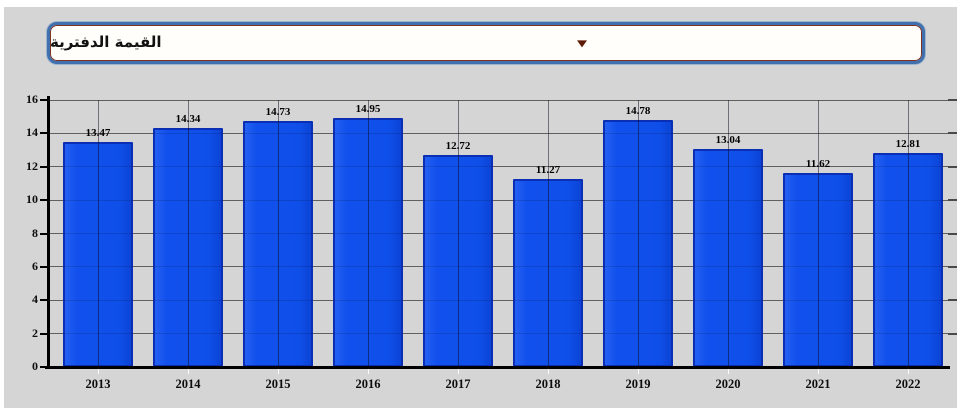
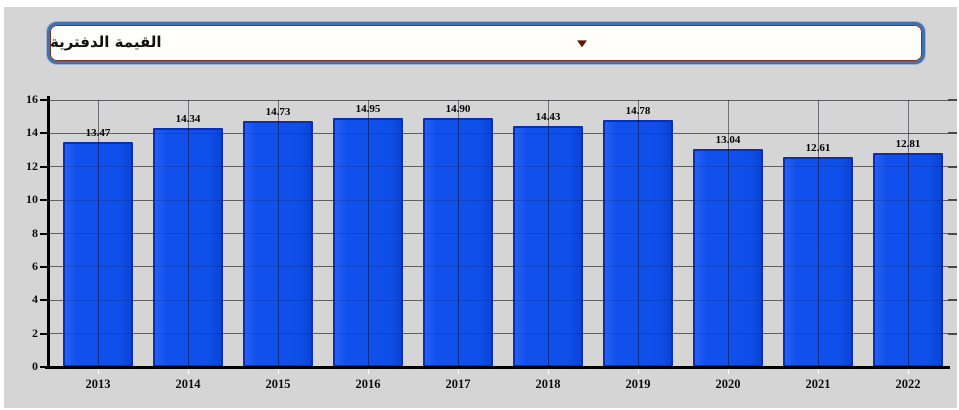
2017: 12.72 -> 14.90
2018: 11.27 -> 14.43
2021: 11.62 -> 12.61
